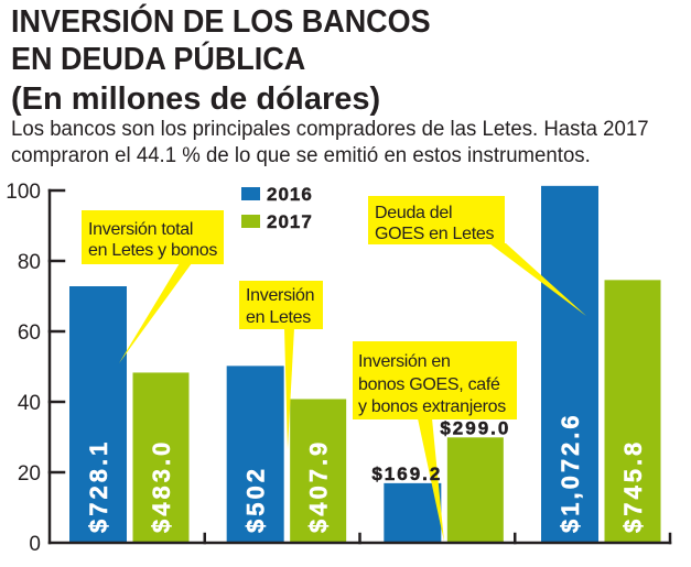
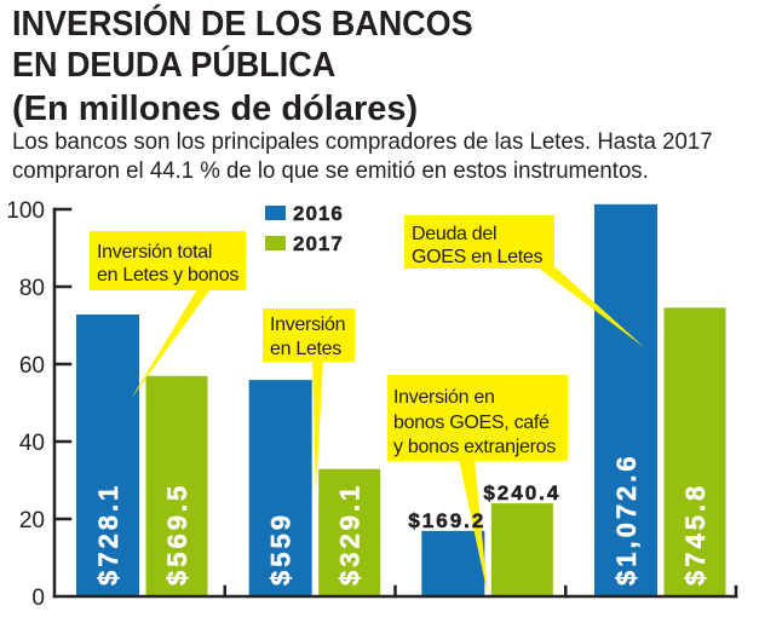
2017/Inversión total en Letes y bonos: $483.0 -> $569.5
2016/Inversión en Letes: $502 -> $559
2017/Inversión en Letes: $407.9 -> $329.1
2017/Inversión en bonos GOES, café y bonos extranjeros: $299.0 -> $240.4
